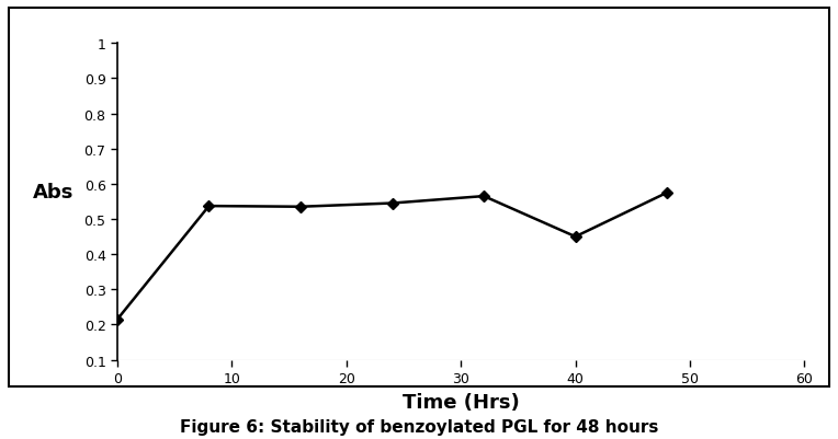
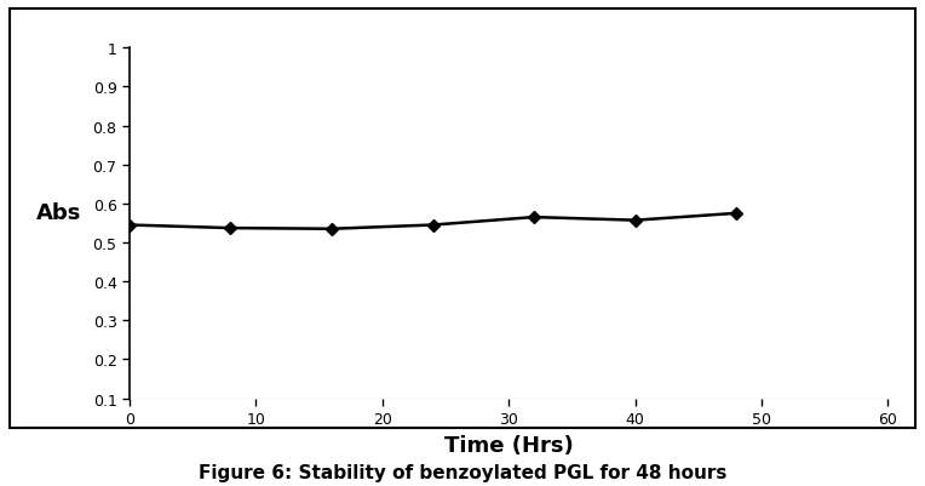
0: 0.215 -> 0.545
40: 0.450 -> 0.557
